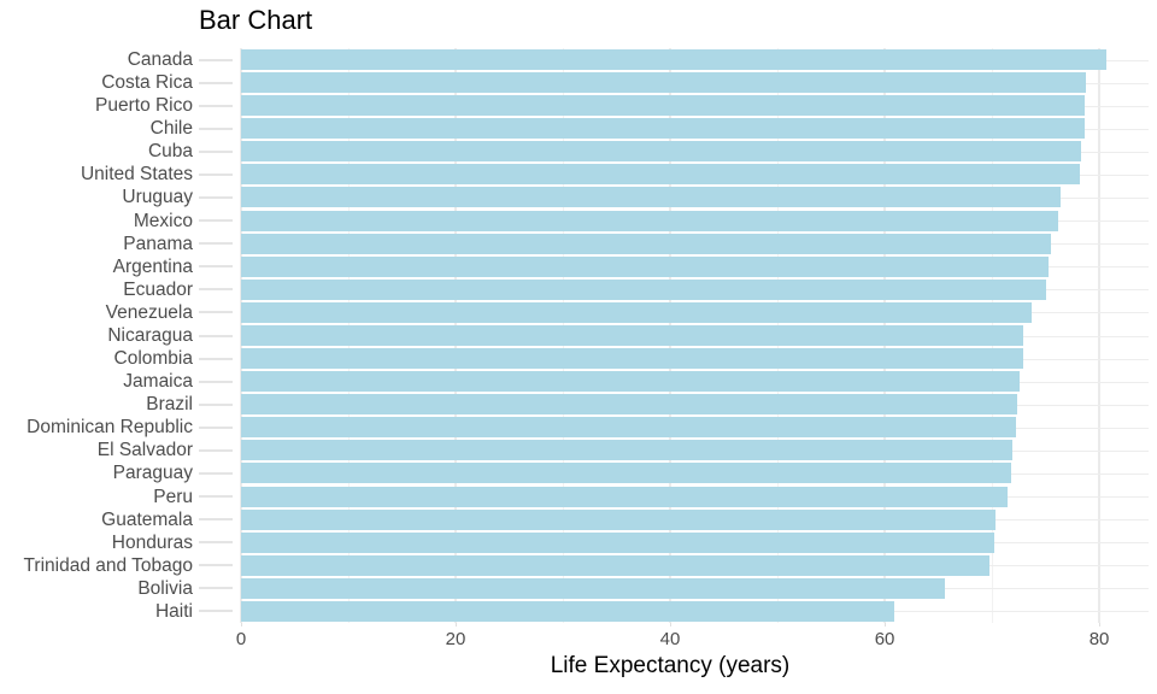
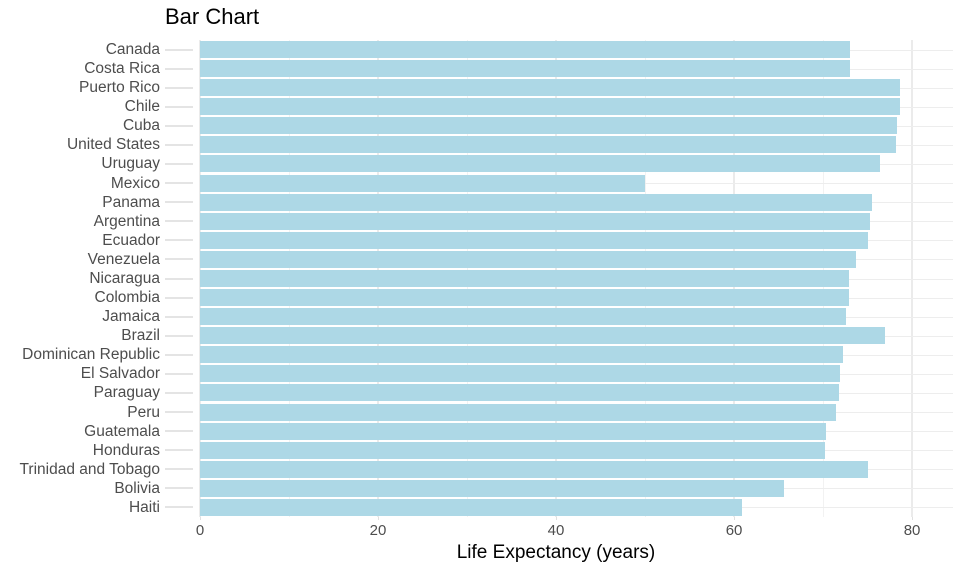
Canada: 81 -> 73
Costa Rica: 79 -> 73
Mexico: 76 -> 50
Brazil: 72 -> 77
Trinidad and Tobago: 70 -> 75
